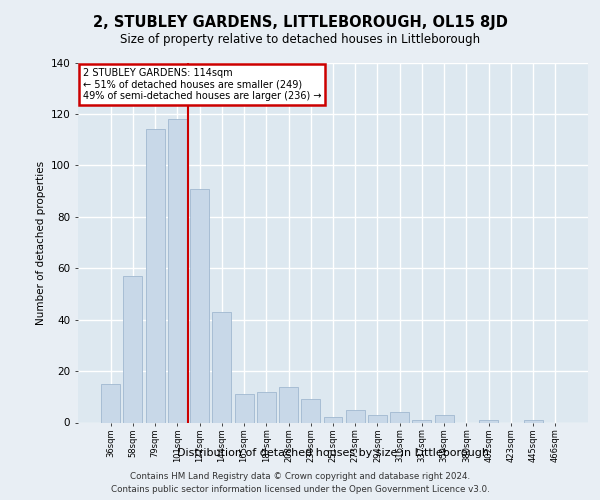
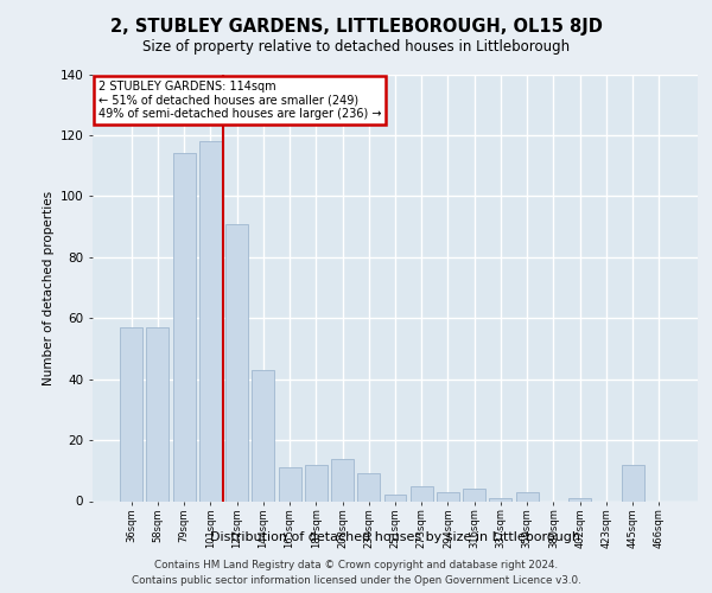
36sqm: 15 -> 57
445sqm: 1 -> 12
